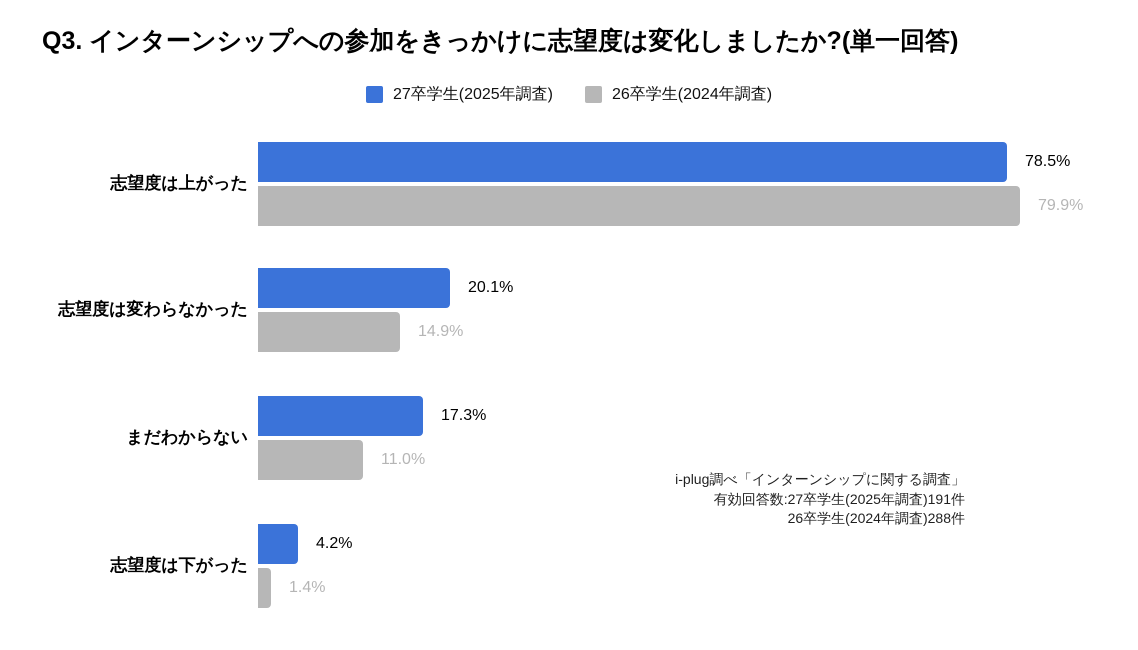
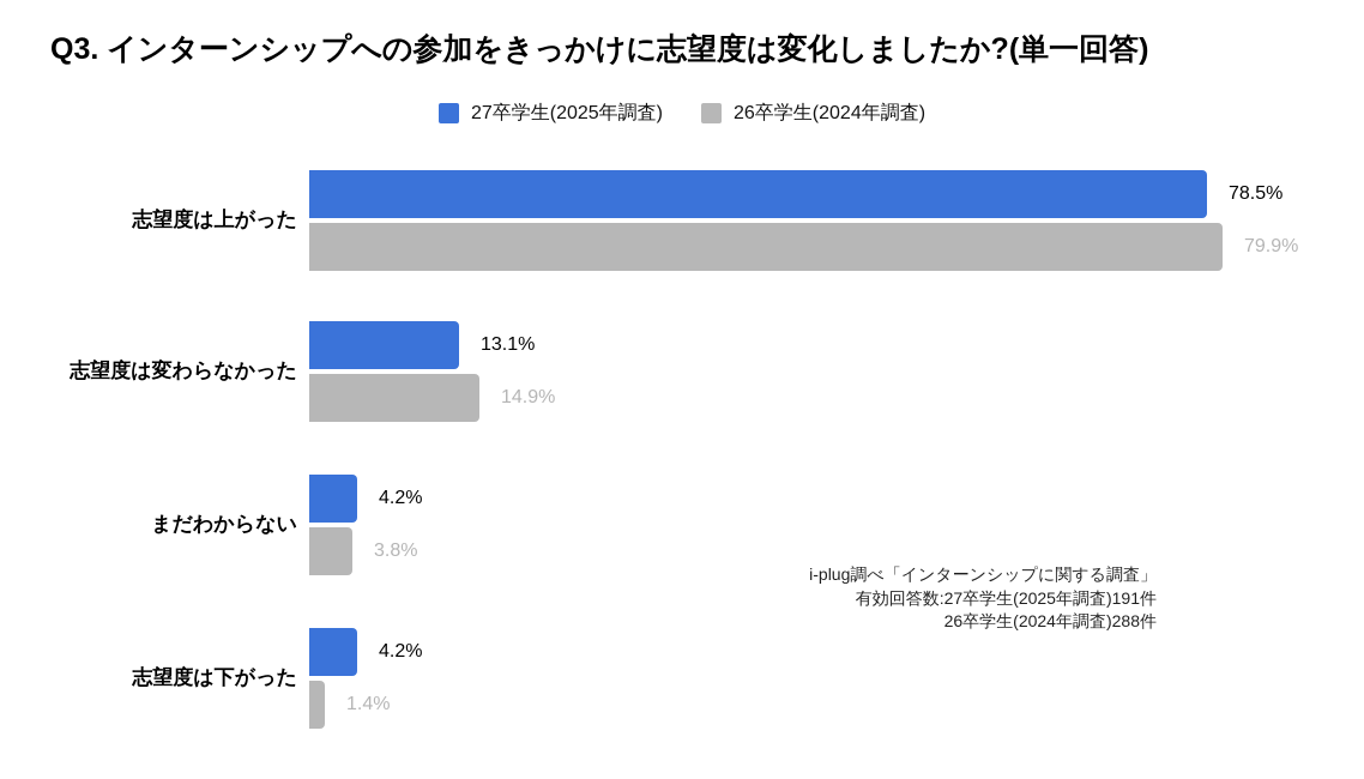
27卒学生(2025年調査)/志望度は変わらなかった: 20.1% -> 13.1%
27卒学生(2025年調査)/まだわからない: 17.3% -> 4.2%
26卒学生(2024年調査)/まだわからない: 11.0% -> 3.8%
